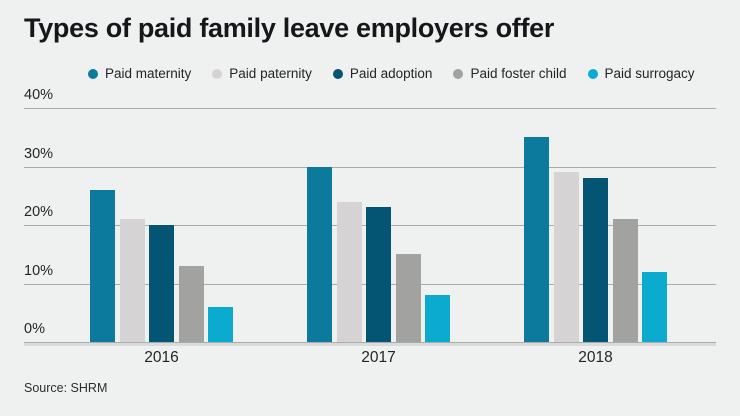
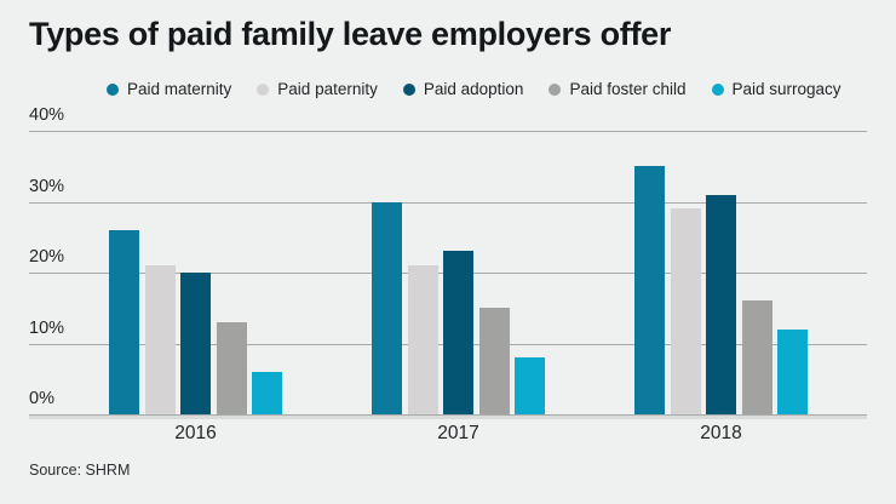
Paid paternity/2017: 24% -> 21%
Paid adoption/2018: 28% -> 31%
Paid foster child/2018: 21% -> 16%
